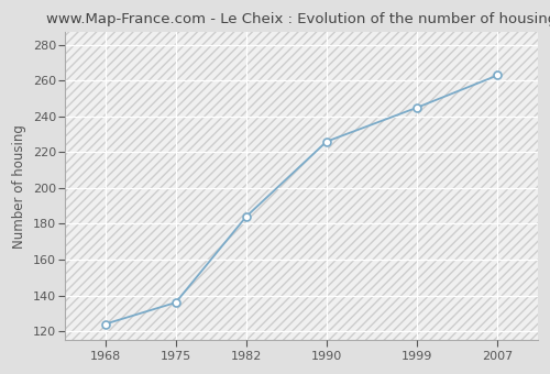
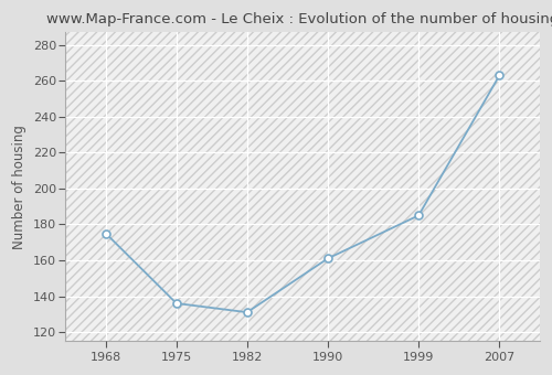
1968: 124 -> 175
1982: 184 -> 131
1990: 226 -> 161
1999: 245 -> 185
